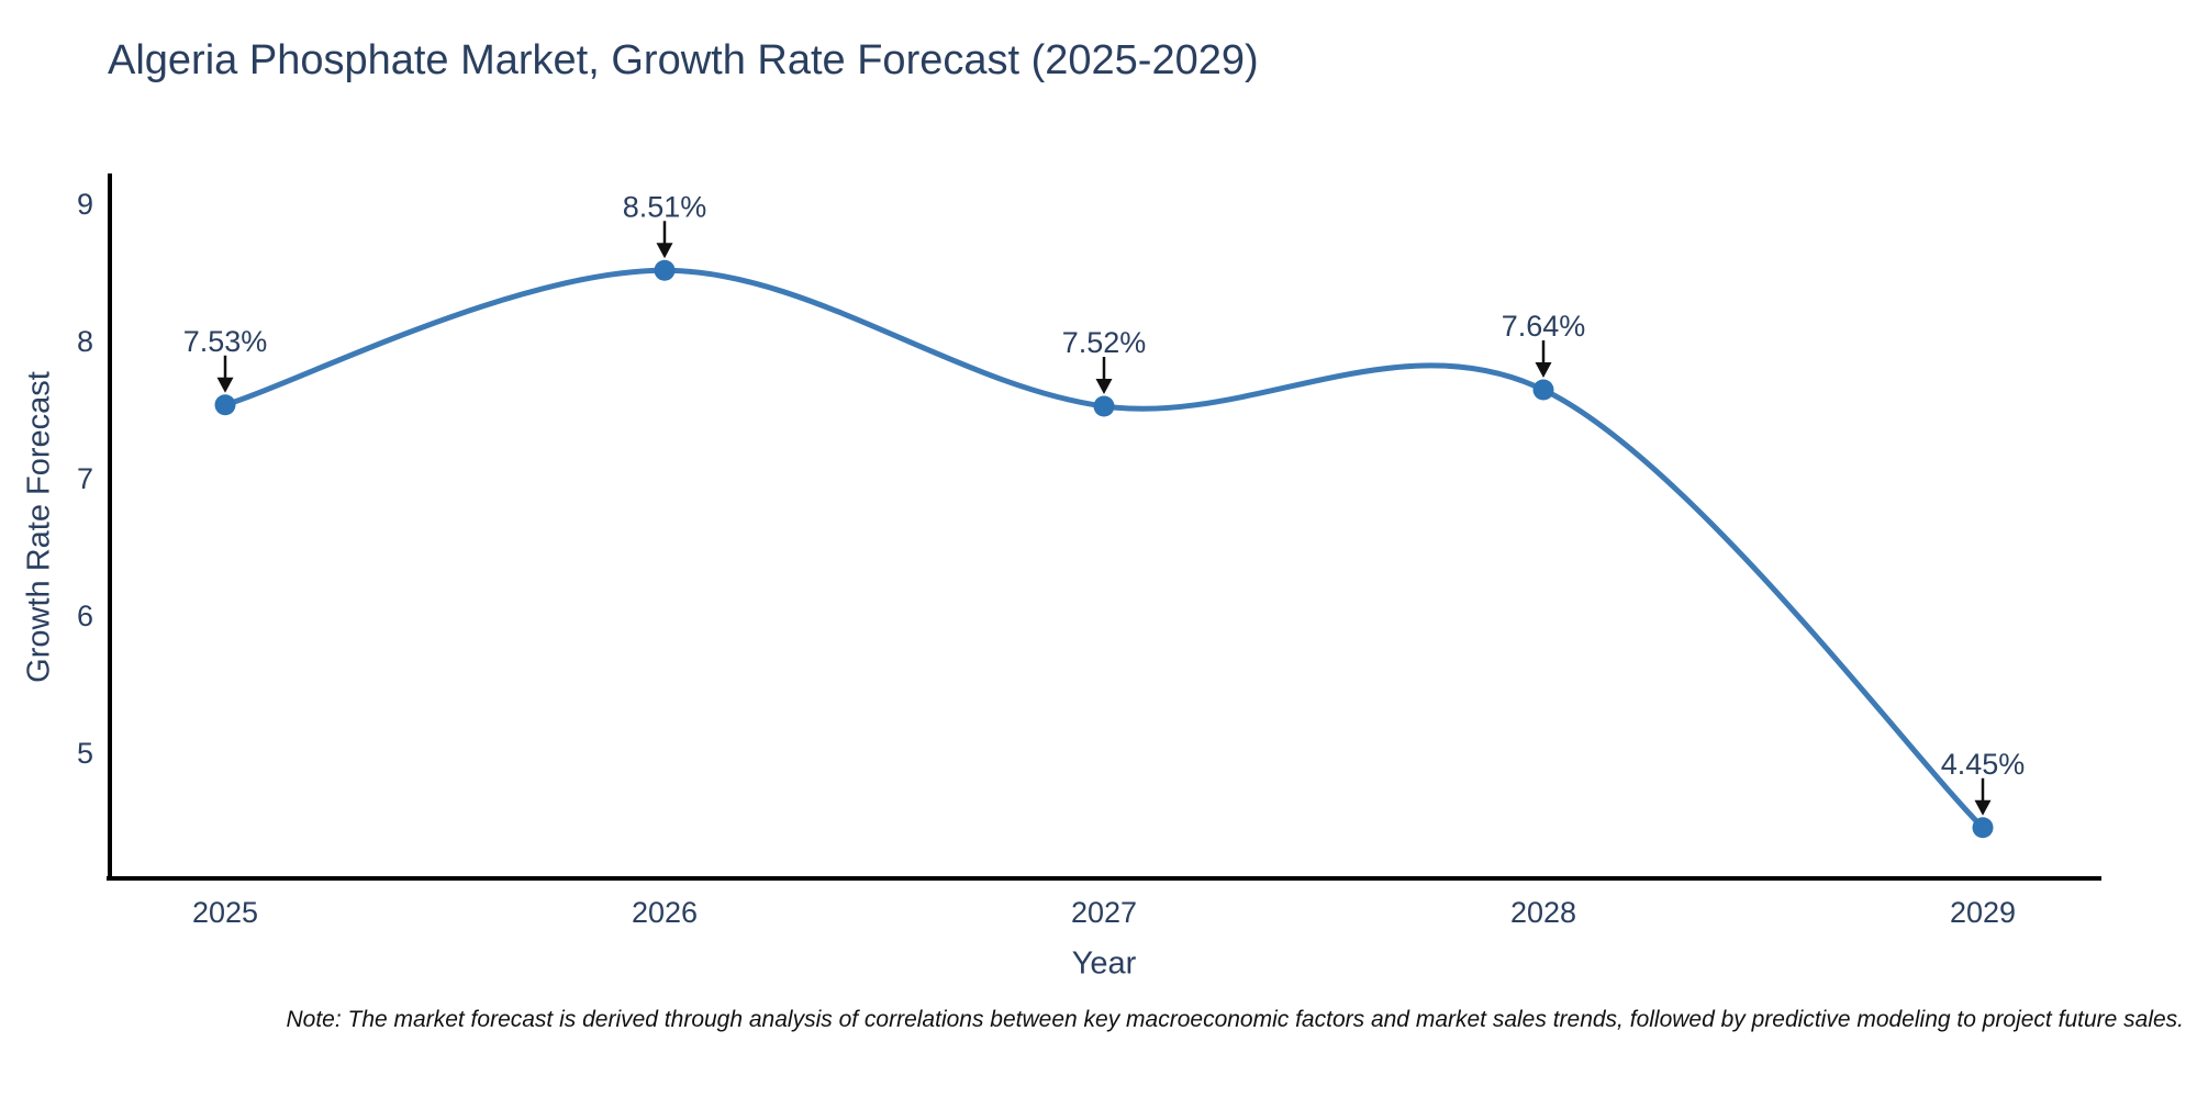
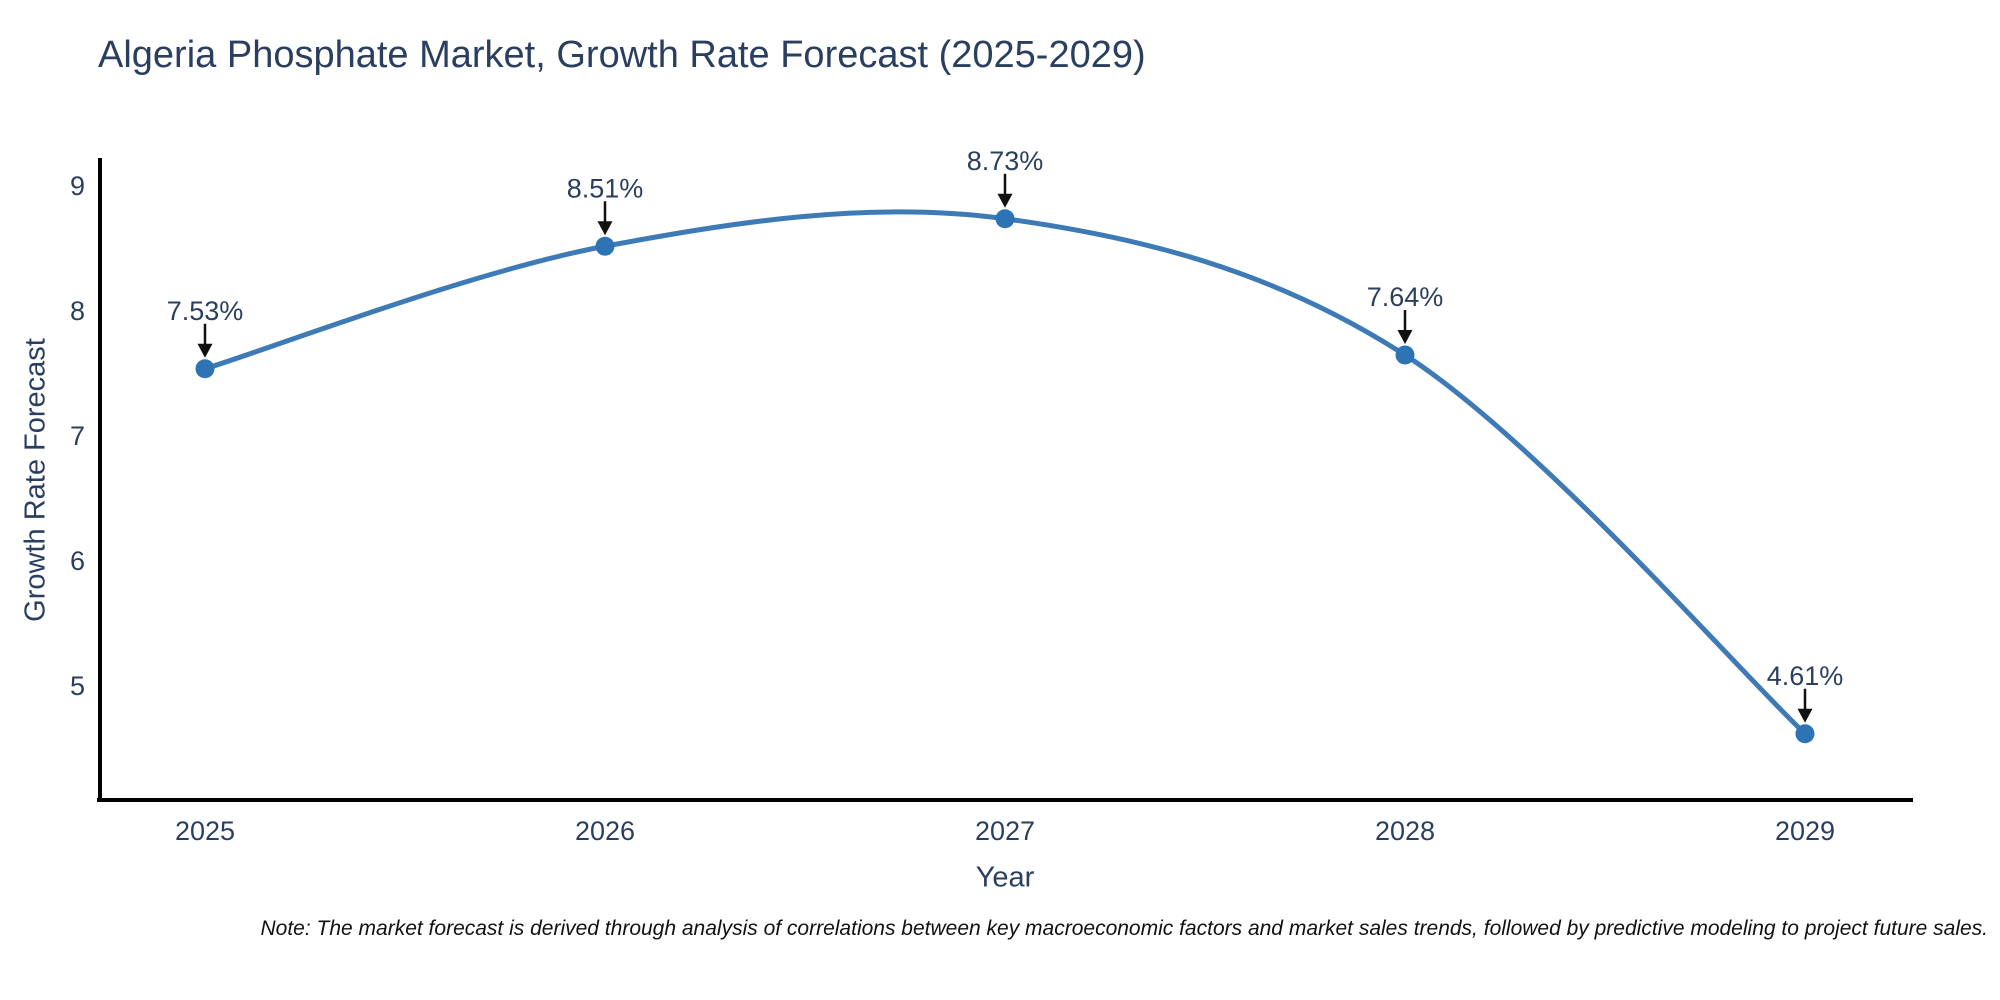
2027: 7.52% -> 8.73%
2029: 4.45% -> 4.61%
